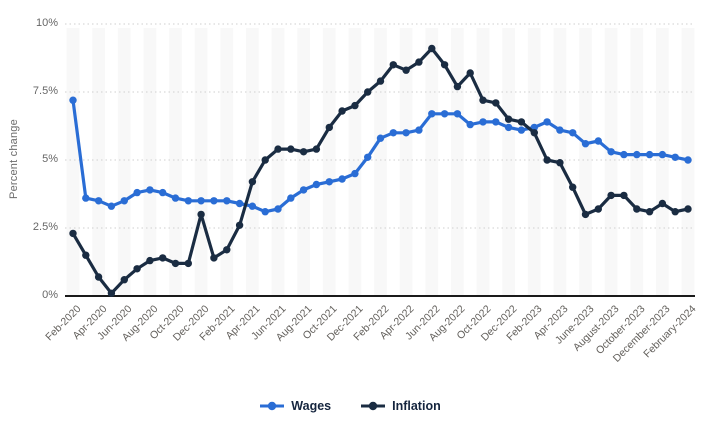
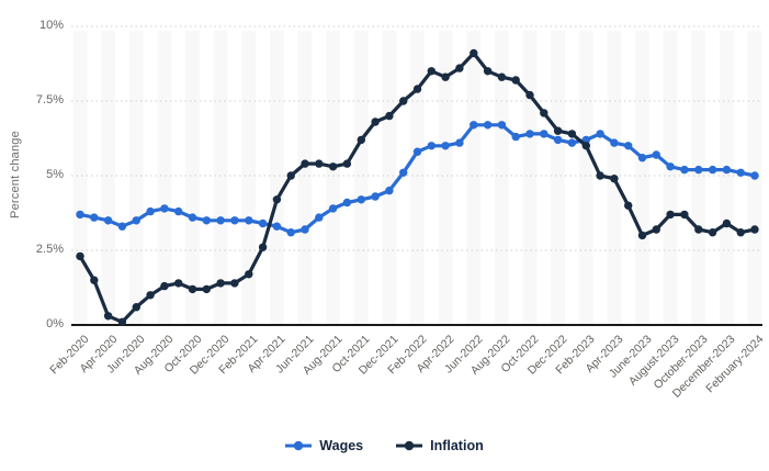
Wages/Feb-2020: 7.2% -> 3.7%
Inflation/Apr-2020: 0.7% -> 0.3%
Inflation/Dec-2020: 3.0% -> 1.4%
Inflation/Aug-2022: 7.7% -> 8.3%
Inflation/Oct-2022: 7.2% -> 7.7%
